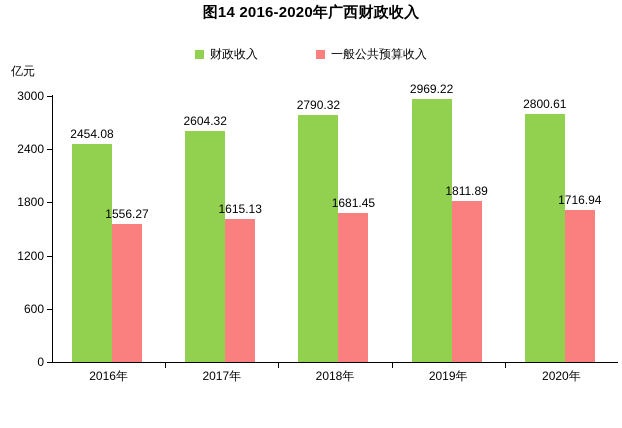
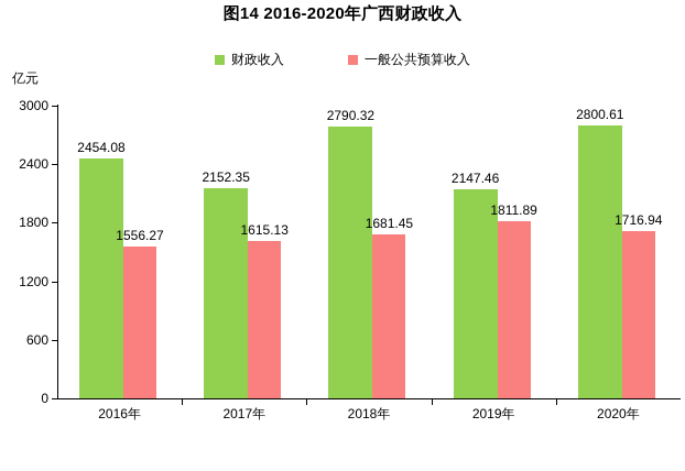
财政收入/2017年: 2604.32 -> 2152.35
财政收入/2019年: 2969.22 -> 2147.46
